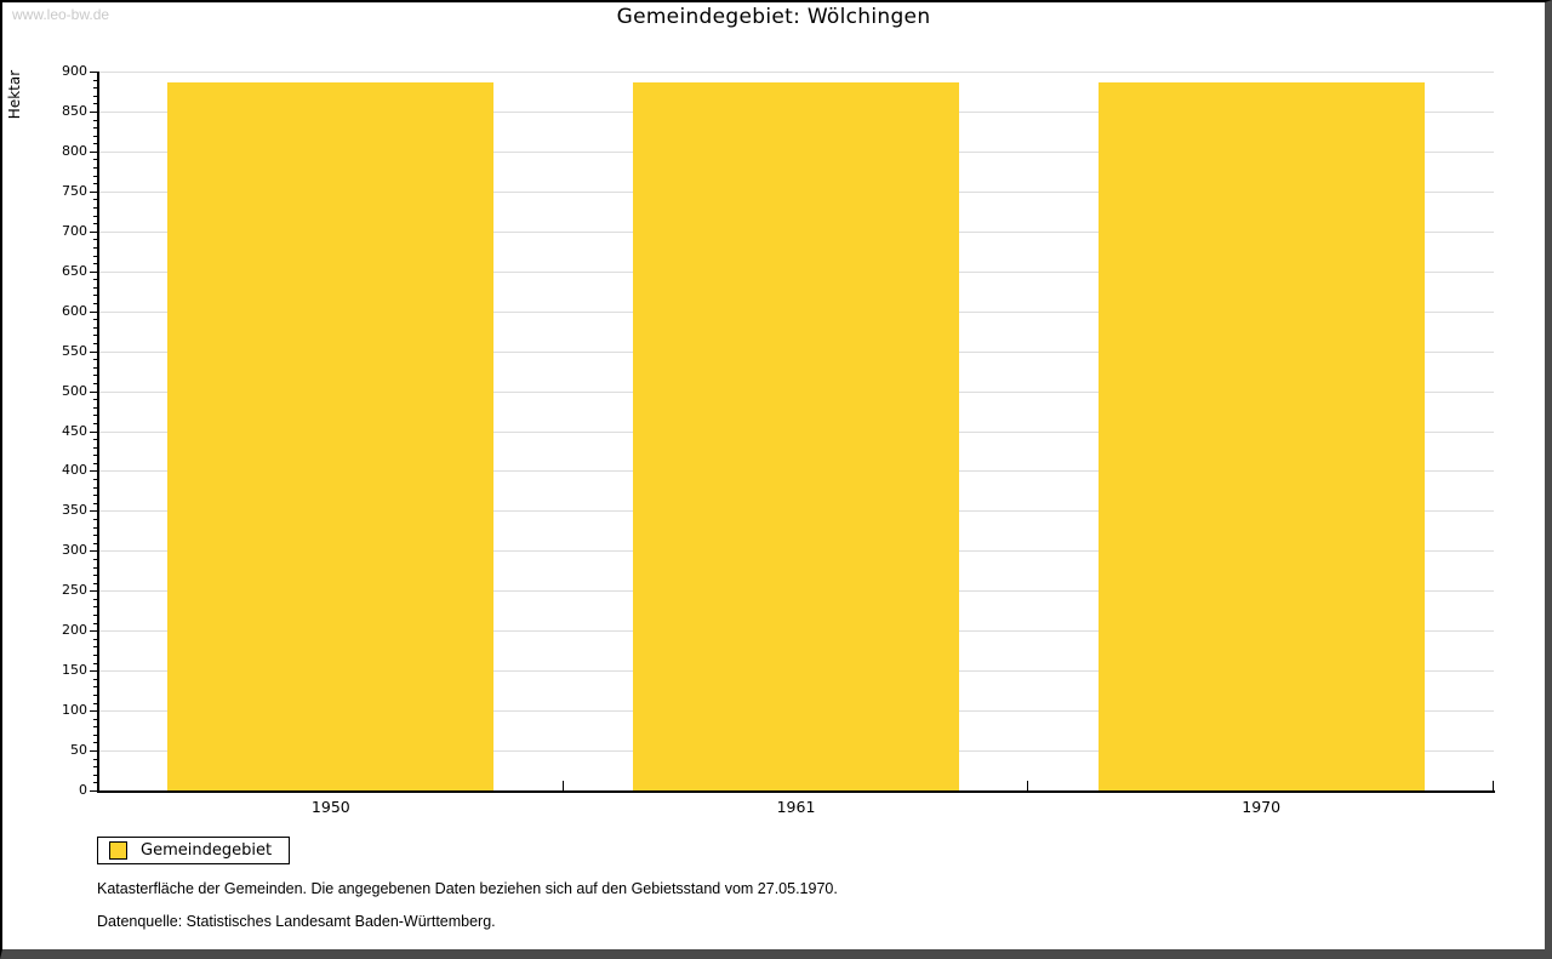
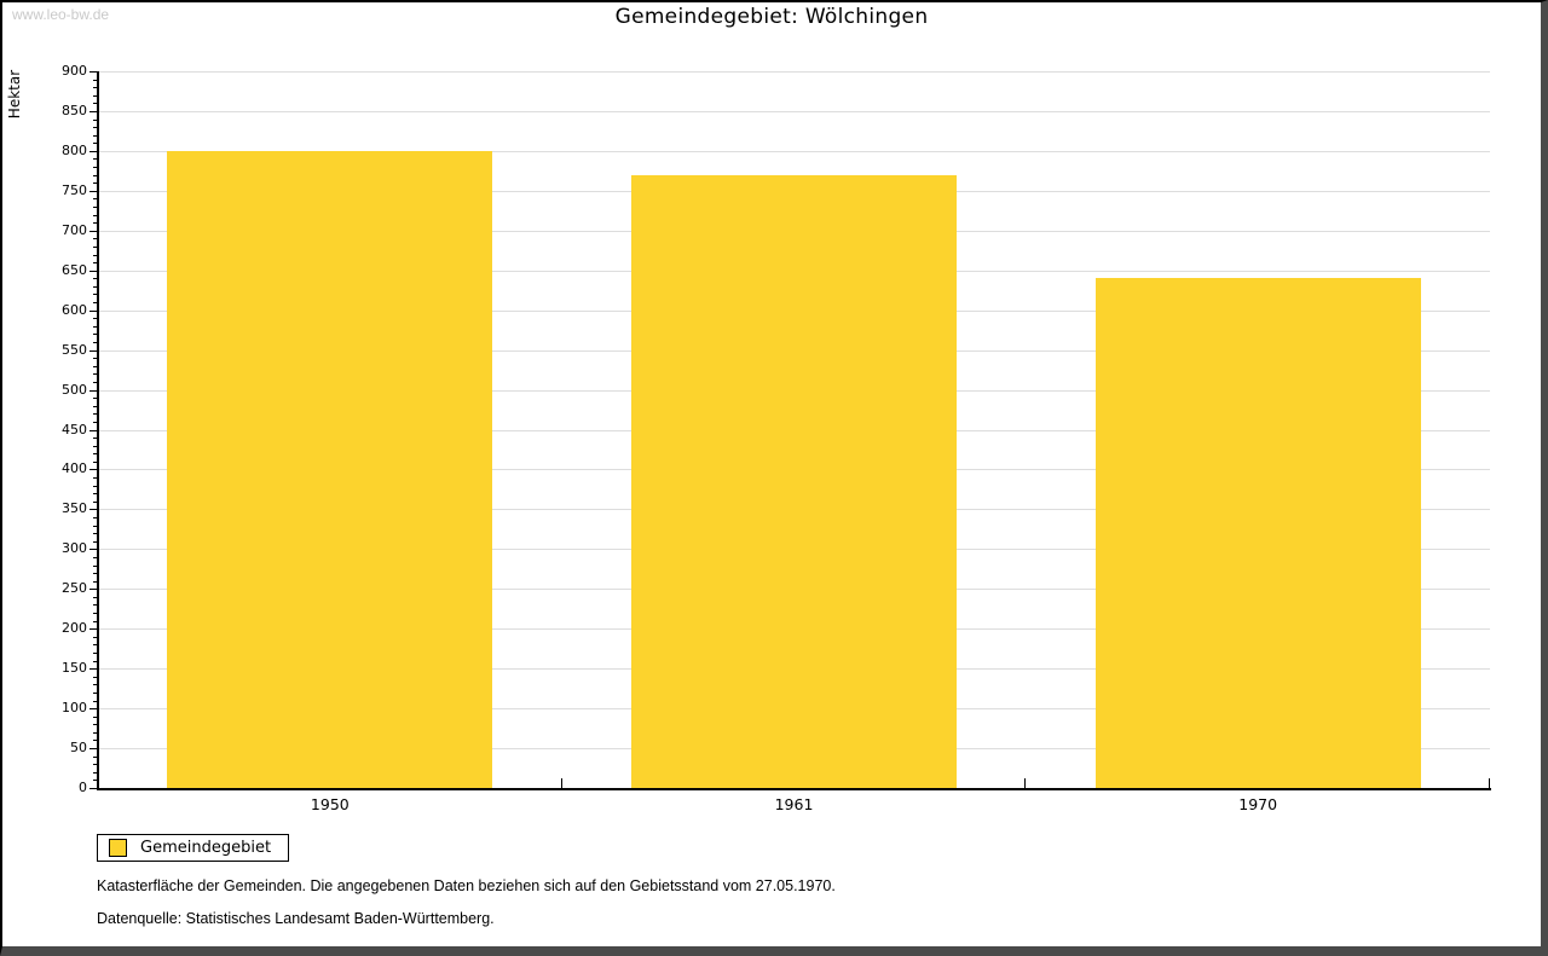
1950: 890 -> 800
1961: 890 -> 770
1970: 890 -> 640
